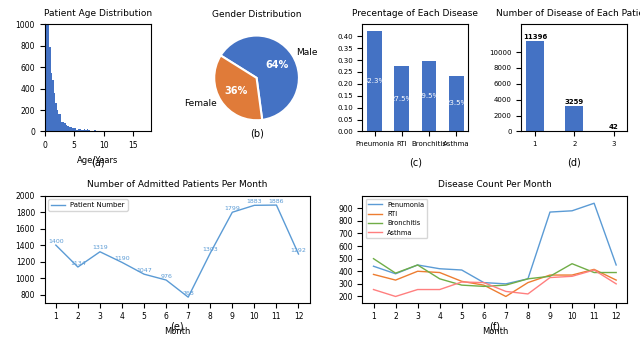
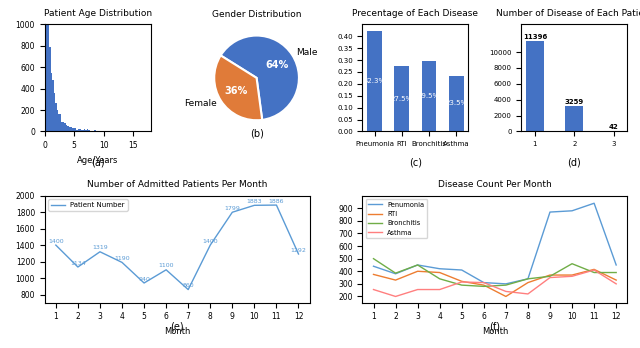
Number of Admitted Patients Per Month/5: 1050 -> 940
Number of Admitted Patients Per Month/6: 980 -> 1100
Number of Admitted Patients Per Month/7: 770 -> 860
Number of Admitted Patients Per Month/8: 1300 -> 1400
